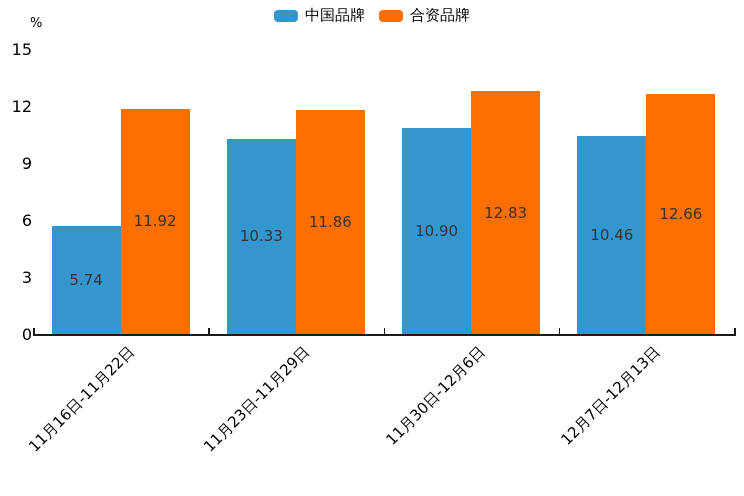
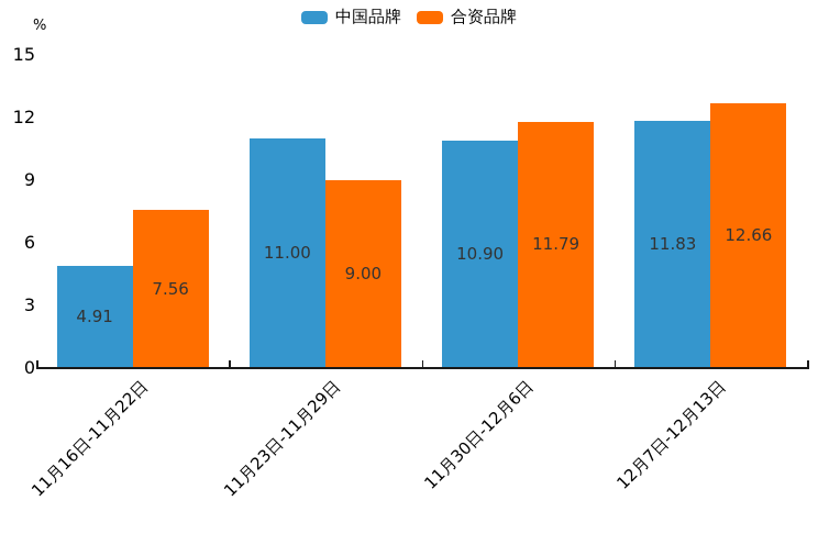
中国品牌/11月16日-11月22日: 5.74 -> 4.91
合资品牌/11月16日-11月22日: 11.92 -> 7.56
中国品牌/11月23日-11月29日: 10.33 -> 11.00
合资品牌/11月23日-11月29日: 11.86 -> 9.00
合资品牌/11月30日-12月6日: 12.83 -> 11.79
中国品牌/12月7日-12月13日: 10.46 -> 11.83
